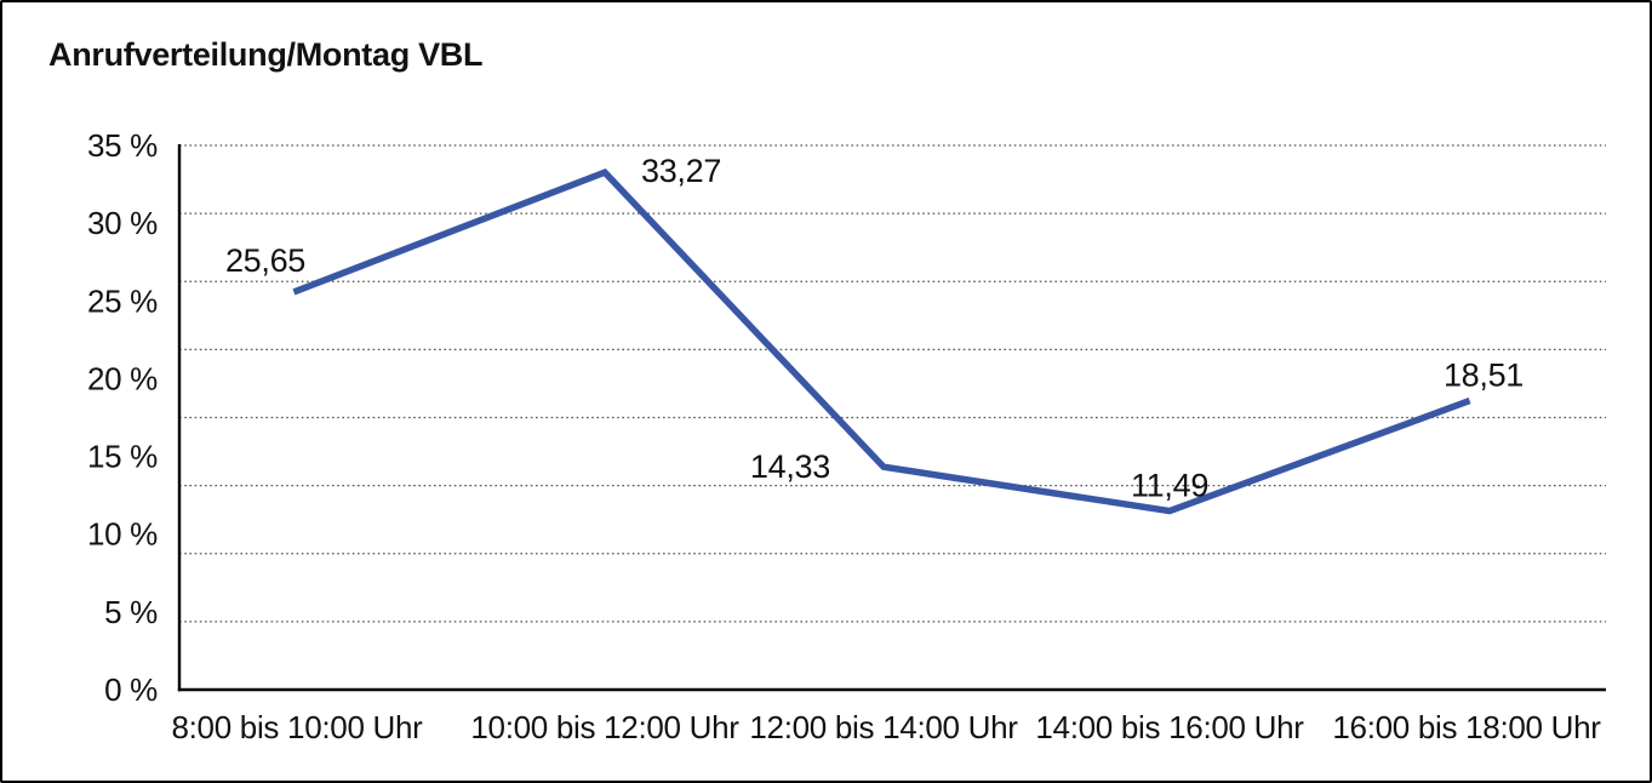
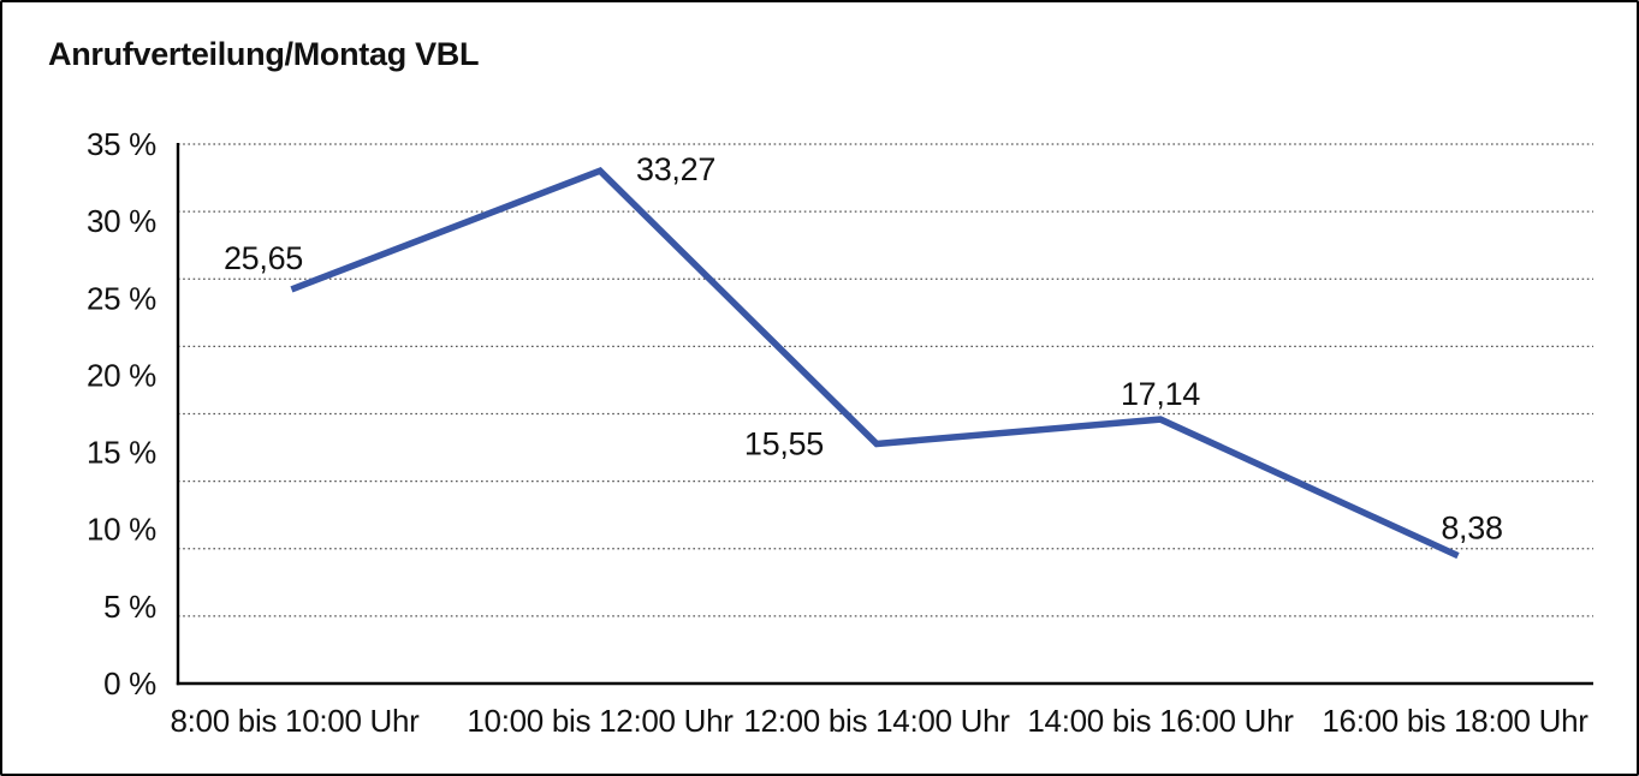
12:00 bis 14:00 Uhr: 14,33 -> 15,55
14:00 bis 16:00 Uhr: 11,49 -> 17,14
16:00 bis 18:00 Uhr: 18,51 -> 8,38
